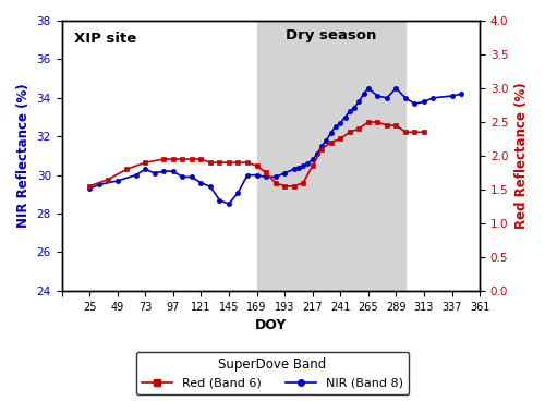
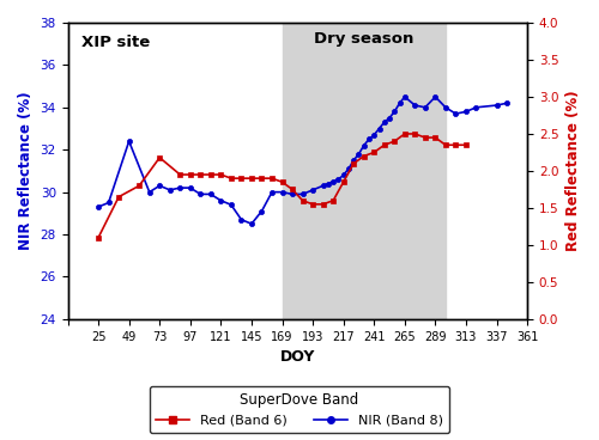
Red (Band 6)/25: 1.55 -> 1.10
NIR (Band 8)/49: 29.7 -> 32.4
Red (Band 6)/73: 1.90 -> 2.18
